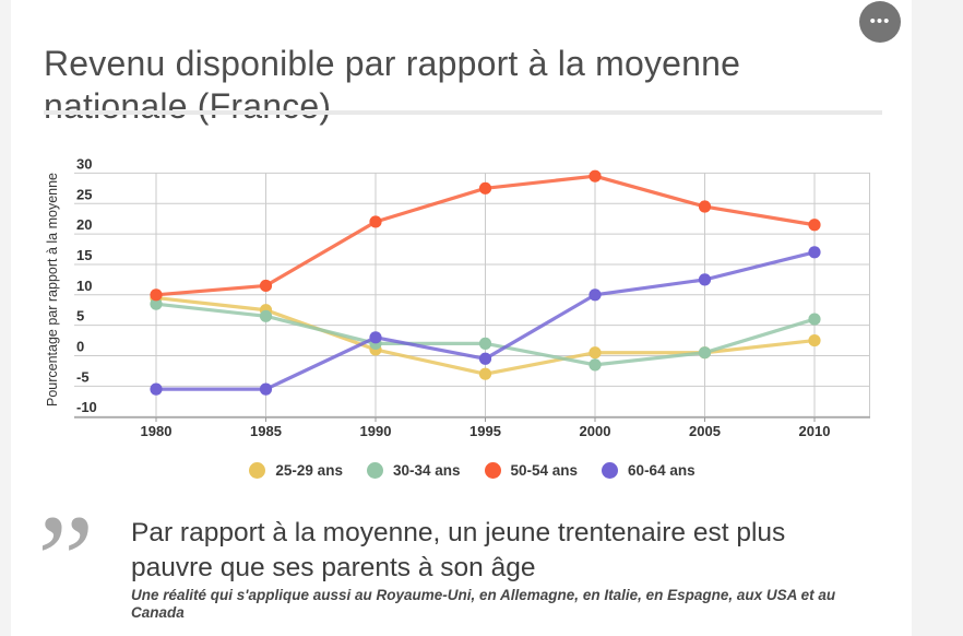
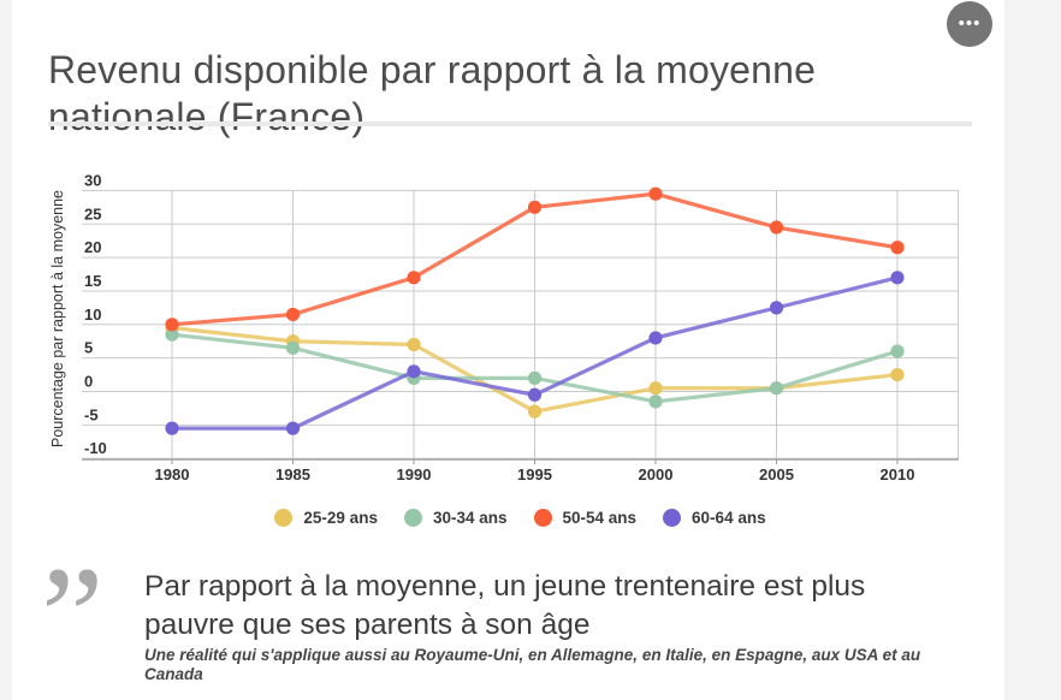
25-29 ans/1990: 1 -> 7
50-54 ans/1990: 22 -> 17
60-64 ans/2000: 10 -> 8
